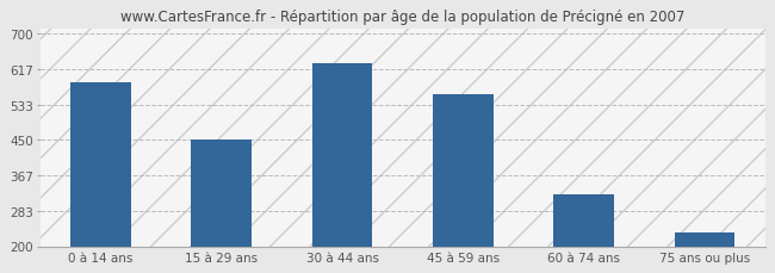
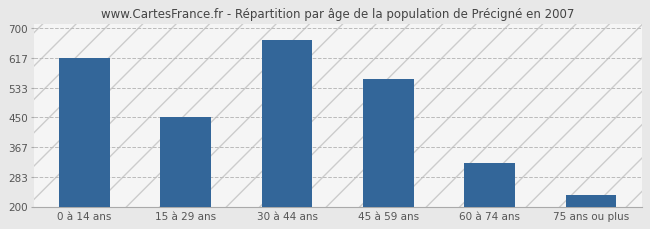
0 à 14 ans: 585 -> 617
30 à 44 ans: 630 -> 667
